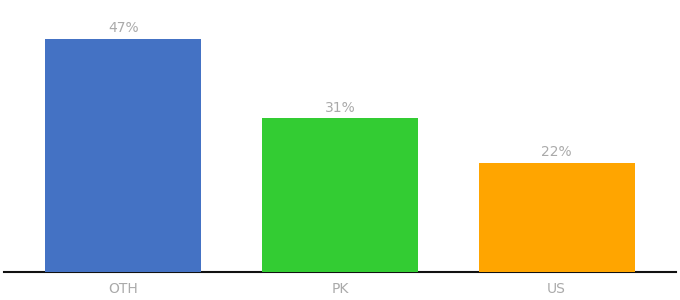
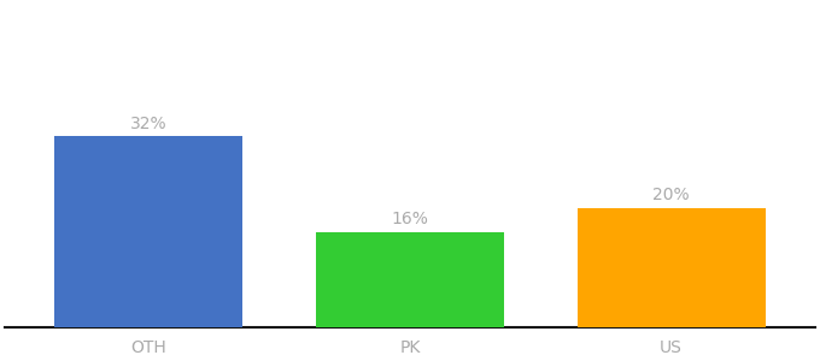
OTH: 47% -> 32%
PK: 31% -> 16%
US: 22% -> 20%
